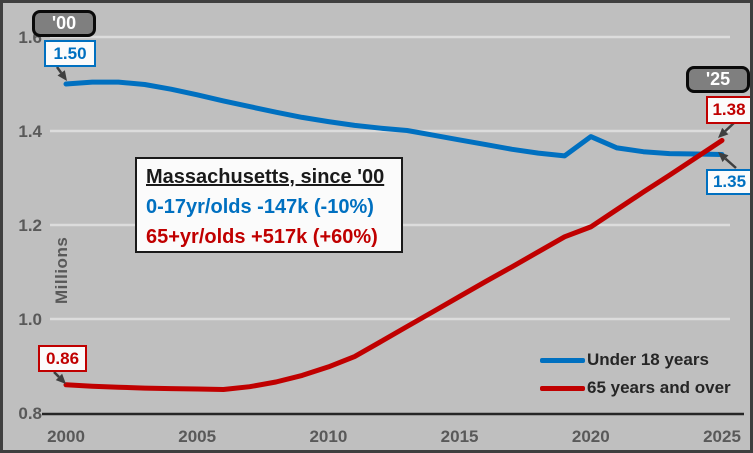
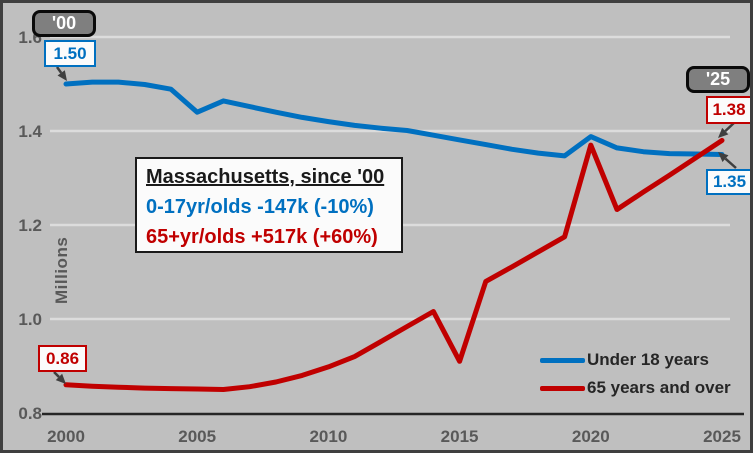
Under 18 years/2005: 1.48 -> 1.44
65 years and over/2015: 1.05 -> 0.91
65 years and over/2020: 1.20 -> 1.37
